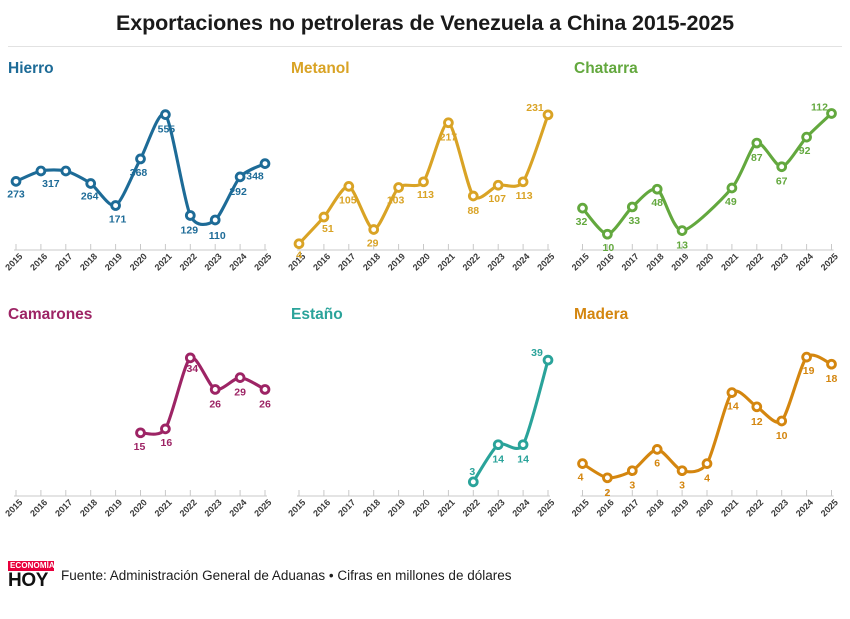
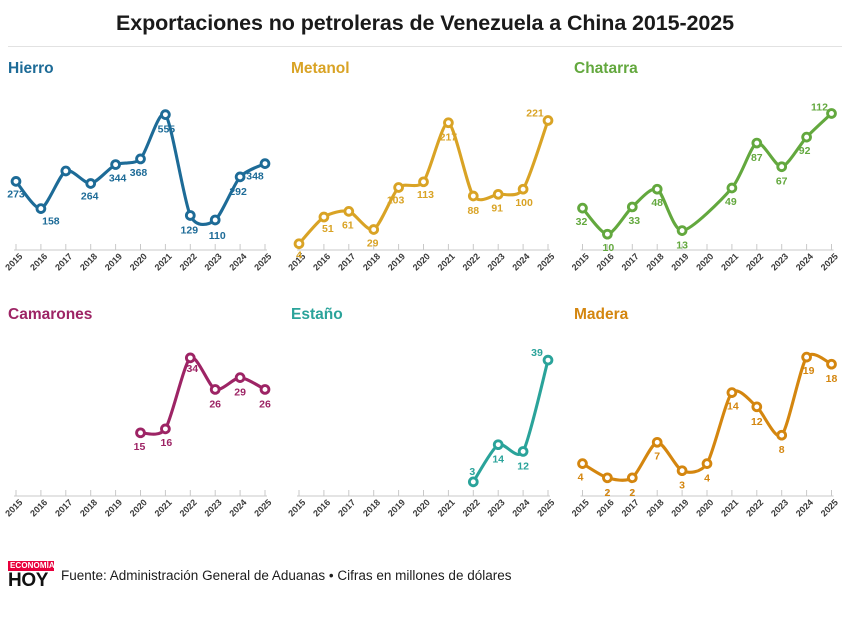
Hierro/2016: 317 -> 158
Hierro/2019: 171 -> 344
Metanol/2017: 105 -> 61
Metanol/2023: 107 -> 91
Metanol/2024: 113 -> 100
Metanol/2025: 231 -> 221
Estaño/2024: 14 -> 12
Madera/2017: 3 -> 2
Madera/2018: 6 -> 7
Madera/2023: 10 -> 8
